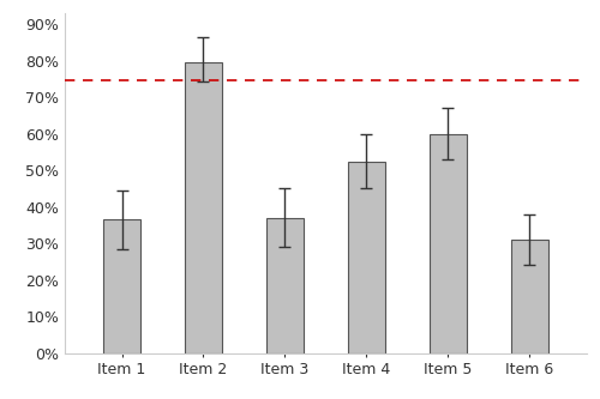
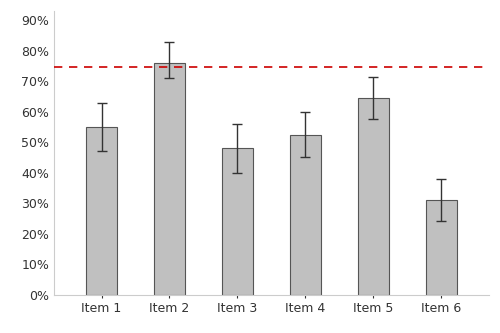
Item 1: 36.5% -> 55.0%
Item 2: 79.5% -> 76.0%
Item 3: 37.0% -> 48.0%
Item 5: 60.0% -> 64.5%
